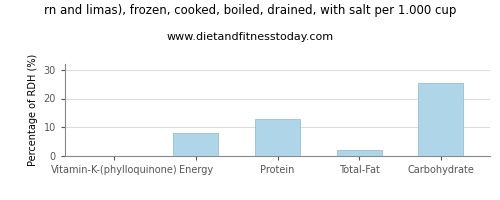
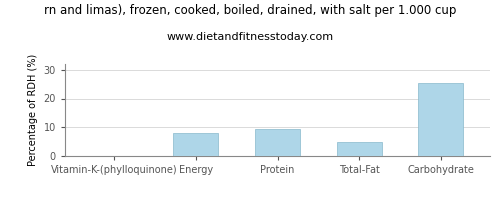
Protein: 13.0 -> 9.5
Total-Fat: 2.2 -> 5.0
